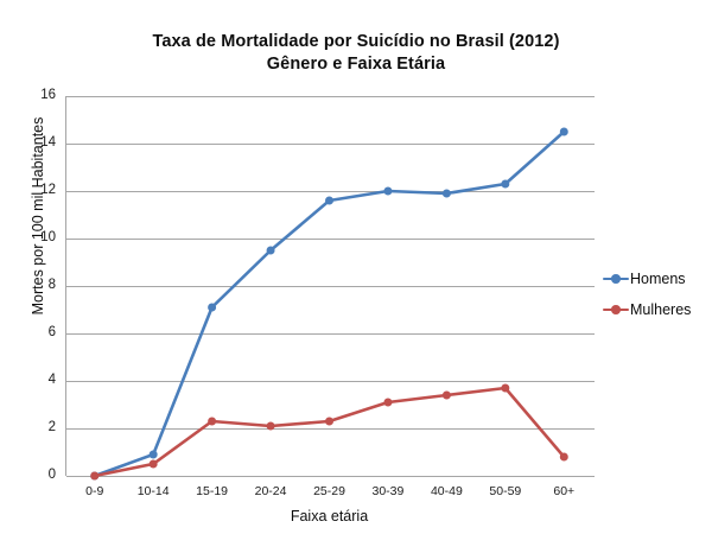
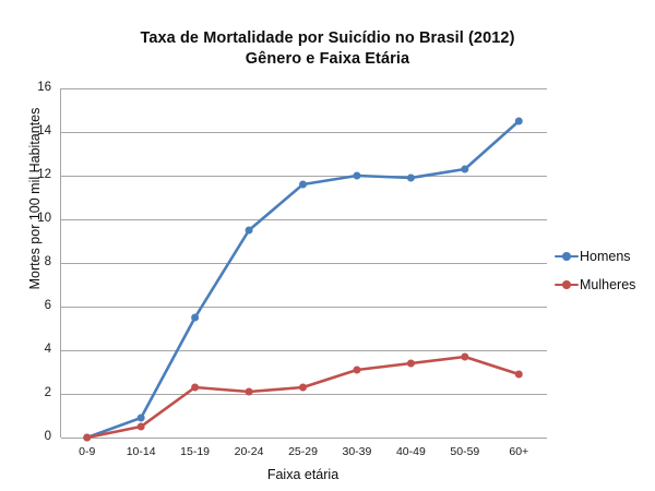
Homens/15-19: 7.1 -> 5.5
Mulheres/60+: 0.8 -> 2.9
